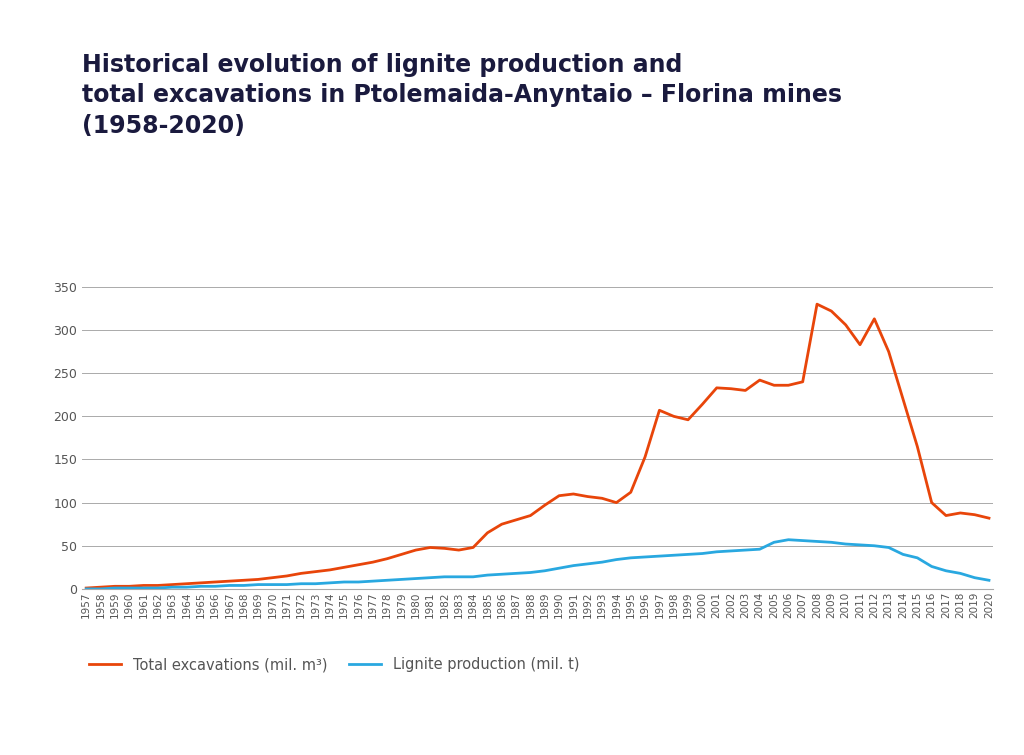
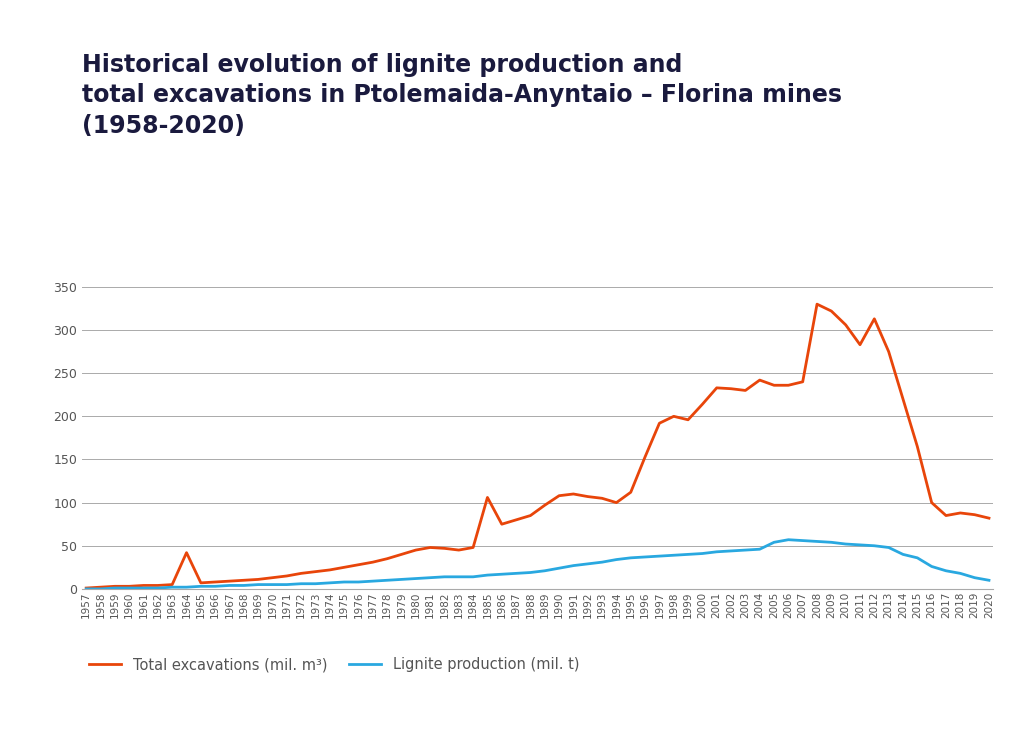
Total excavations (mil. m³)/1964: 6 -> 42
Total excavations (mil. m³)/1985: 65 -> 106
Total excavations (mil. m³)/1997: 207 -> 192
